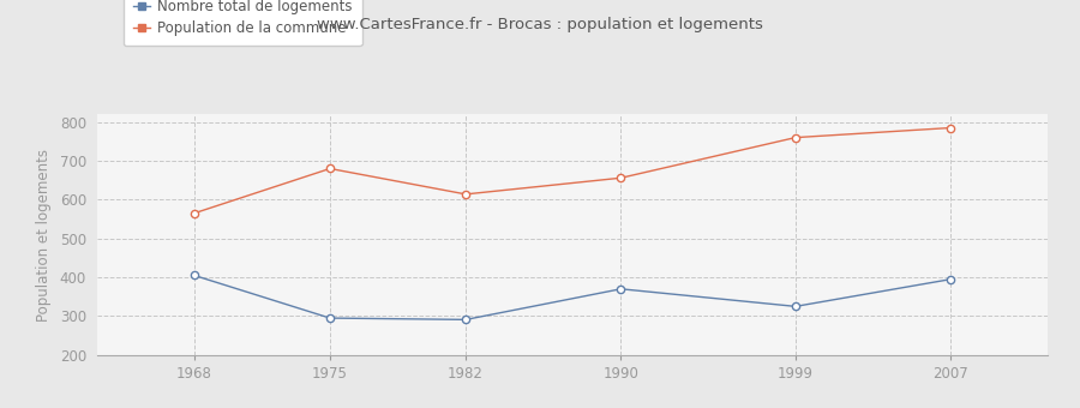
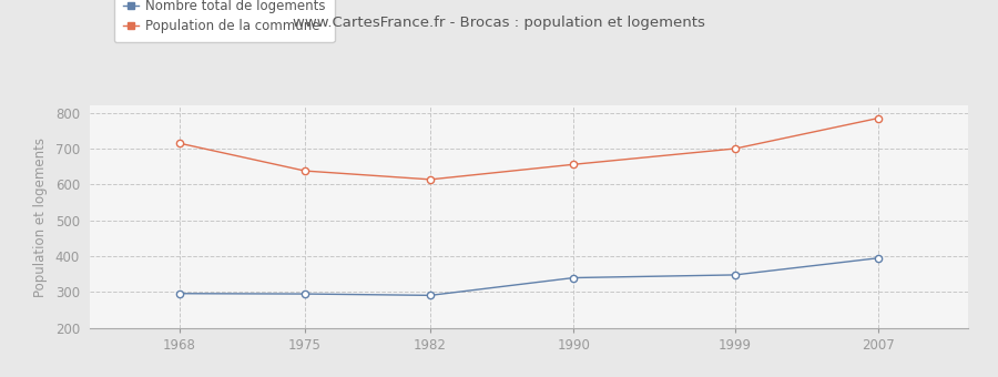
Nombre total de logements/1968: 405 -> 296
Population de la commune/1968: 565 -> 715
Population de la commune/1975: 680 -> 638
Nombre total de logements/1990: 370 -> 340
Nombre total de logements/1999: 325 -> 348
Population de la commune/1999: 760 -> 700
